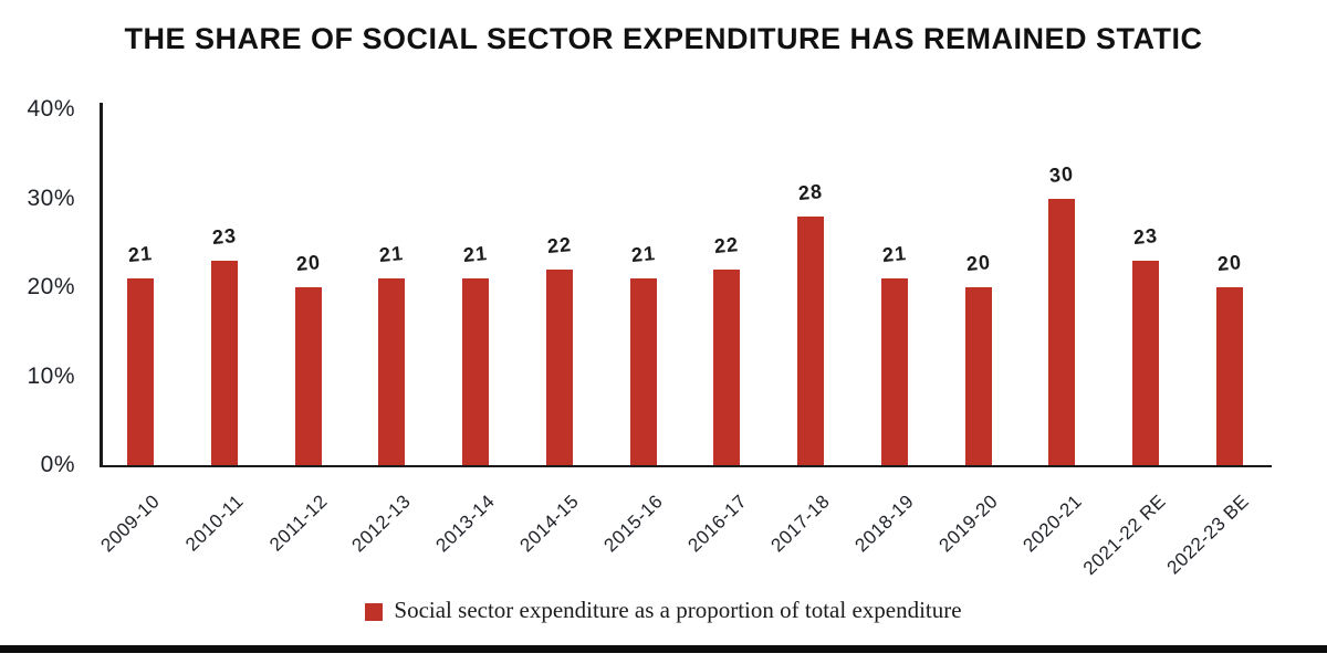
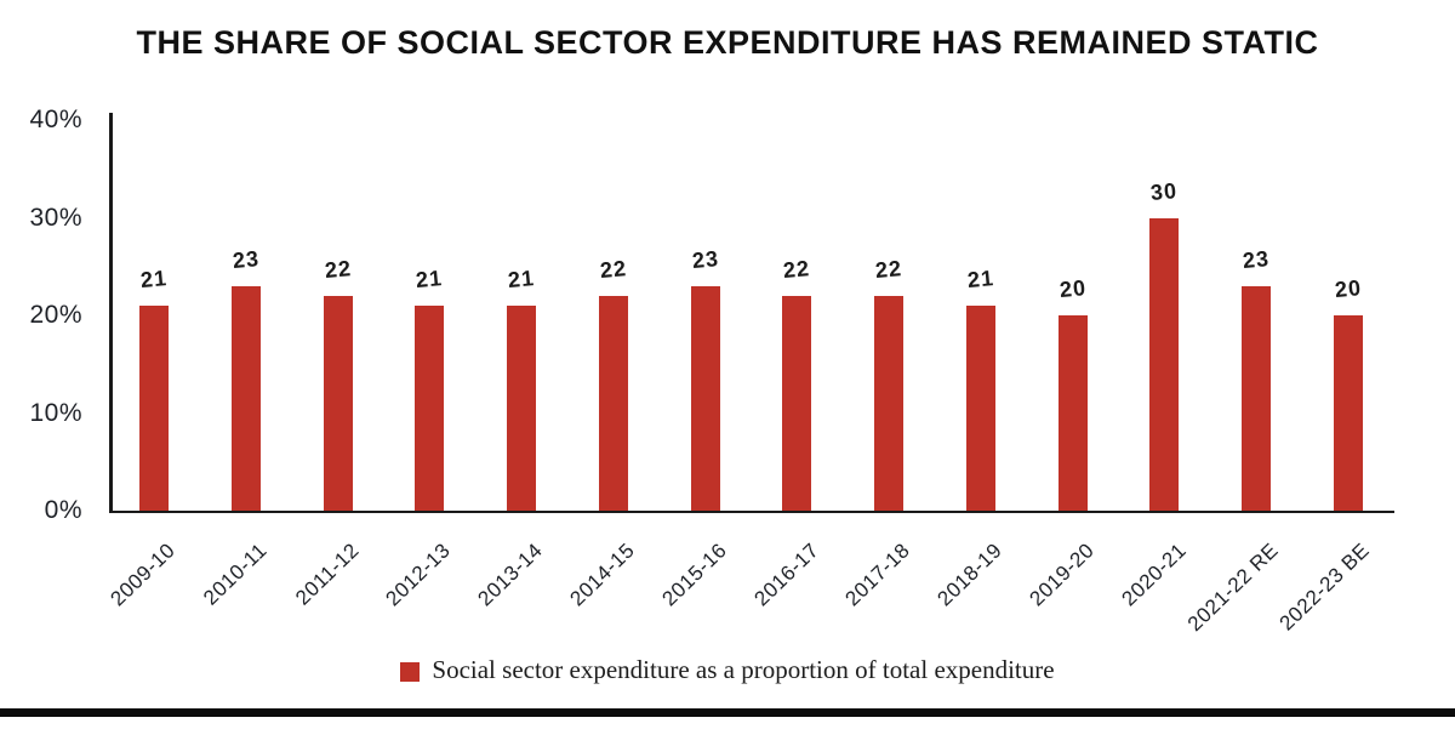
2011-12: 20 -> 22
2015-16: 21 -> 23
2017-18: 28 -> 22
